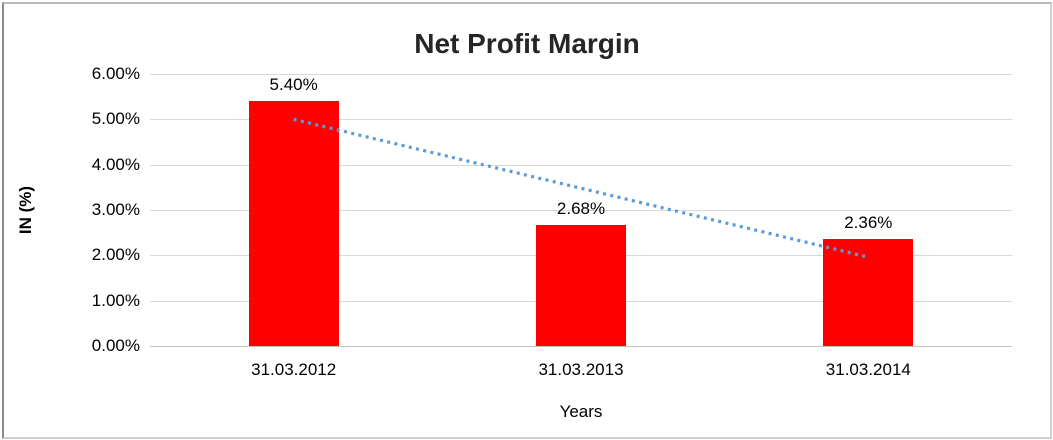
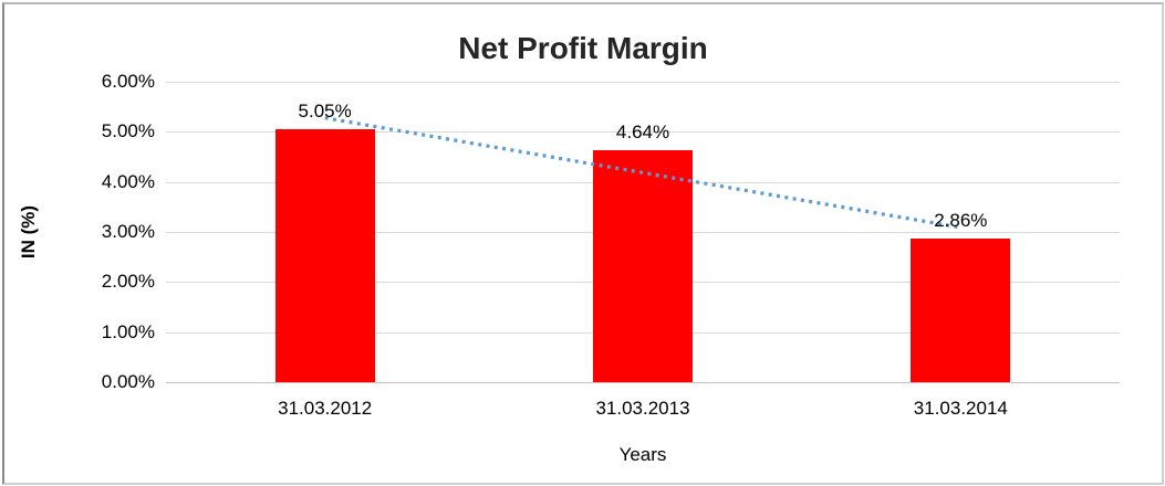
31.03.2012: 5.40% -> 5.05%
31.03.2013: 2.68% -> 4.64%
31.03.2014: 2.36% -> 2.86%
